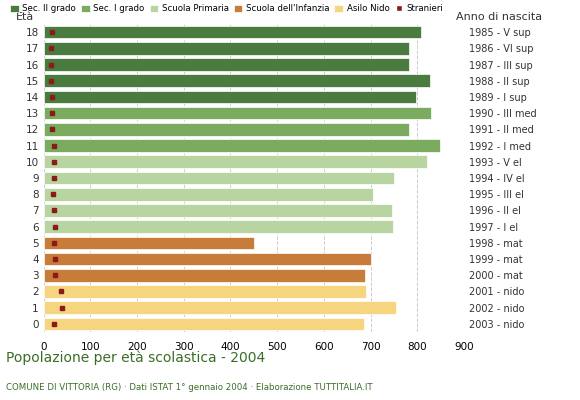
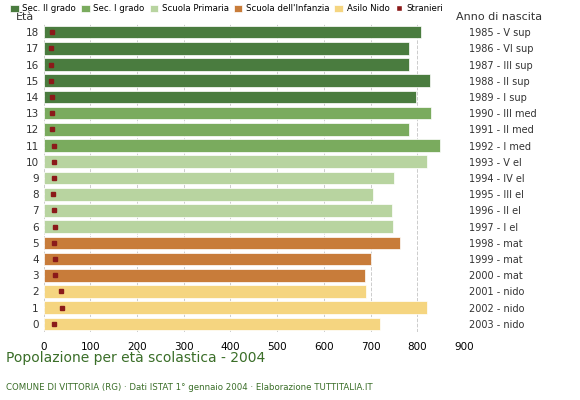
5: 450 -> 762
1: 755 -> 820
0: 685 -> 720
